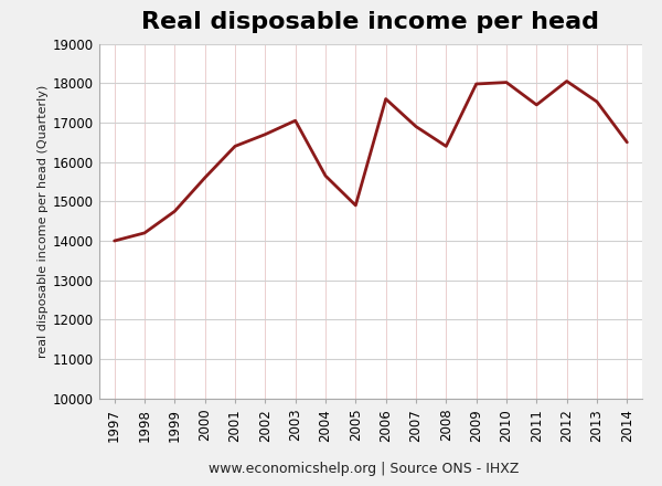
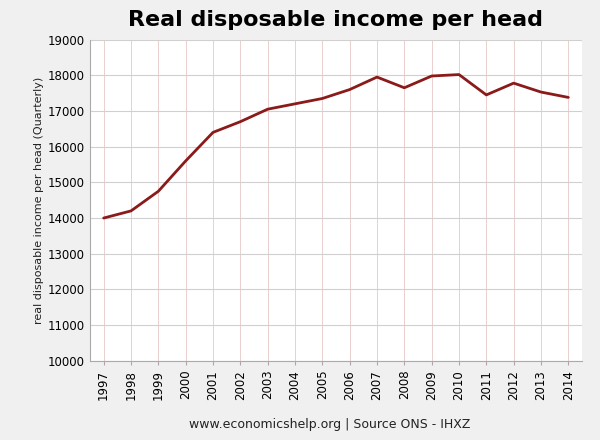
2004: 15650 -> 17200
2005: 14900 -> 17350
2007: 16900 -> 17950
2008: 16400 -> 17650
2012: 18050 -> 17780
2014: 16500 -> 17380
